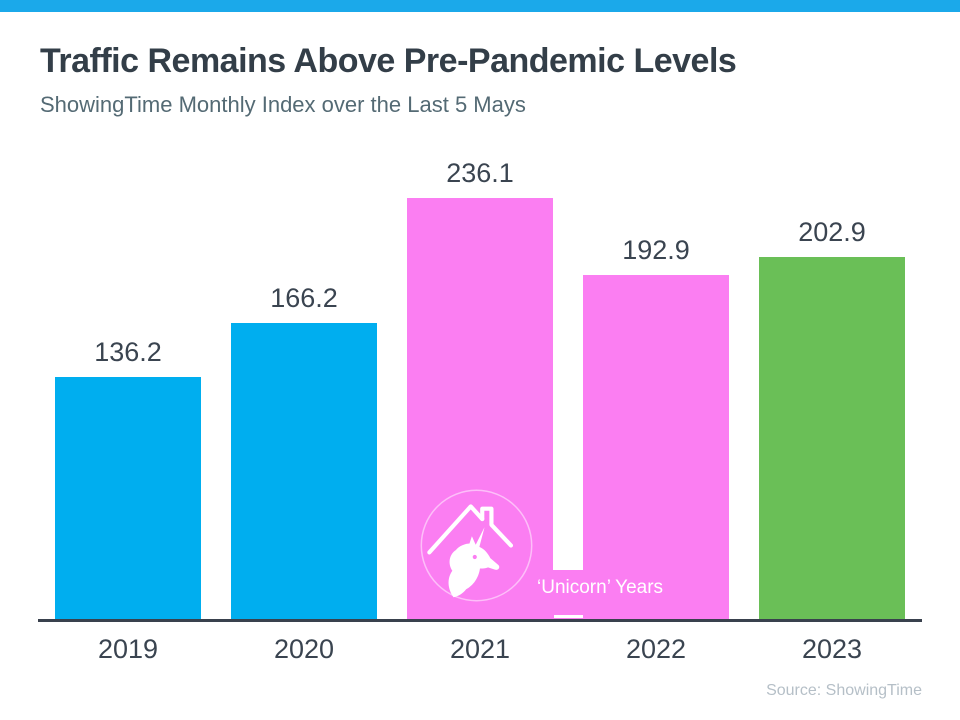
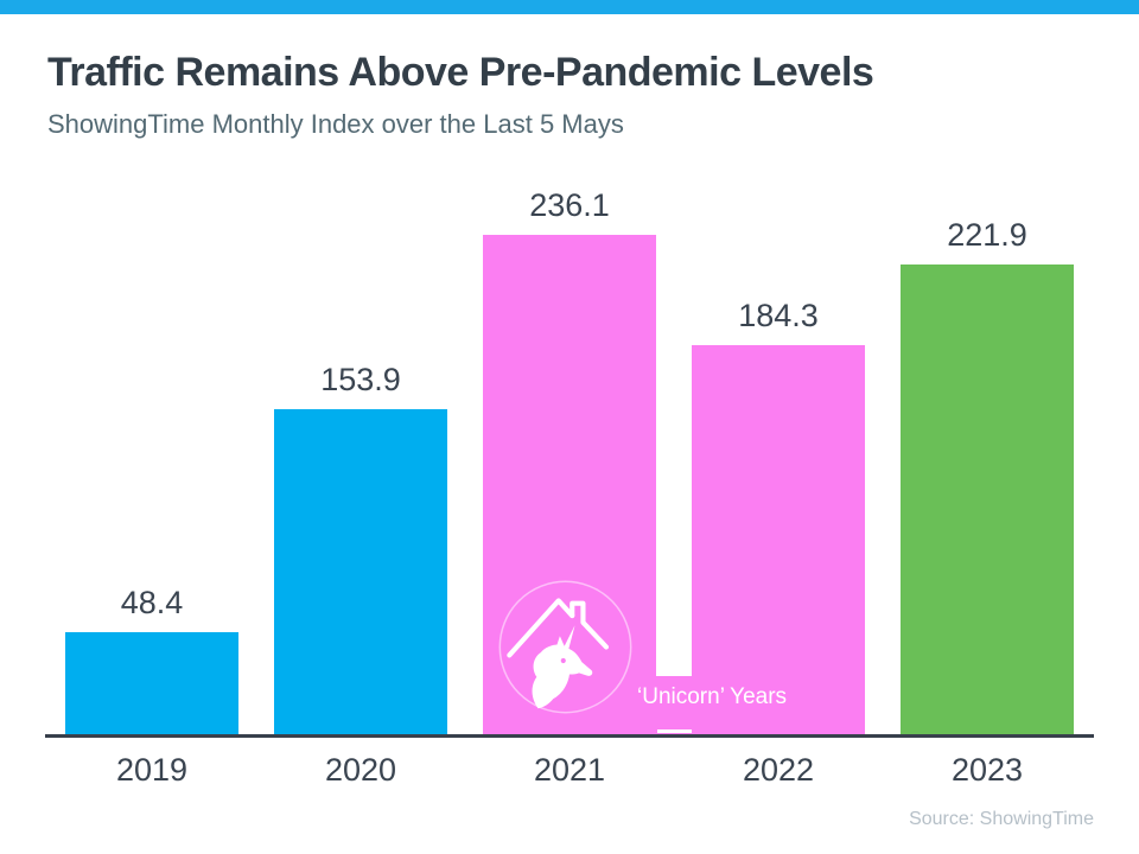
2019: 136.2 -> 48.4
2020: 166.2 -> 153.9
2022: 192.9 -> 184.3
2023: 202.9 -> 221.9
